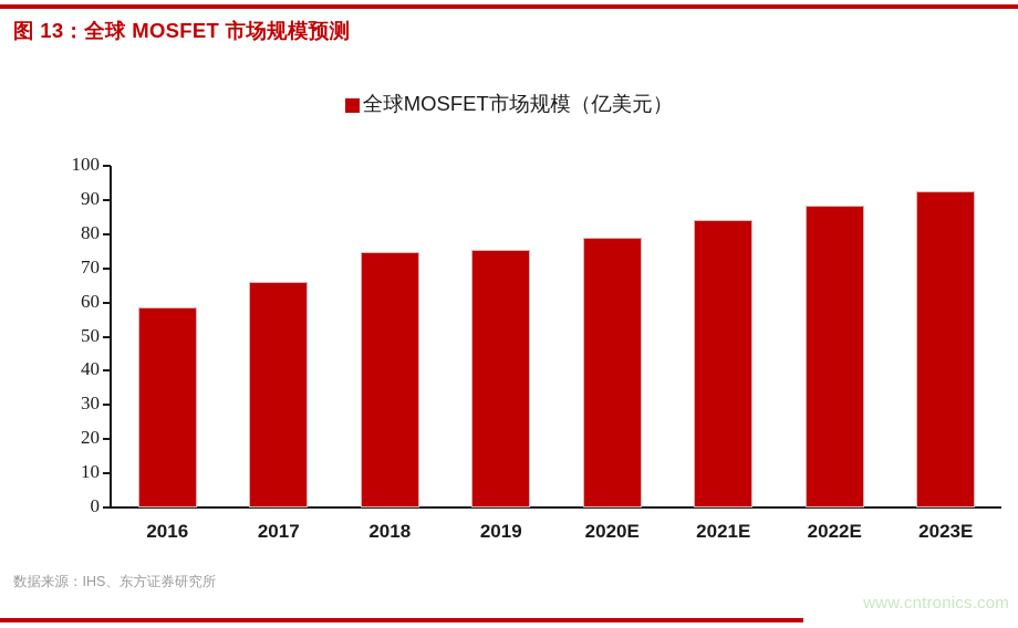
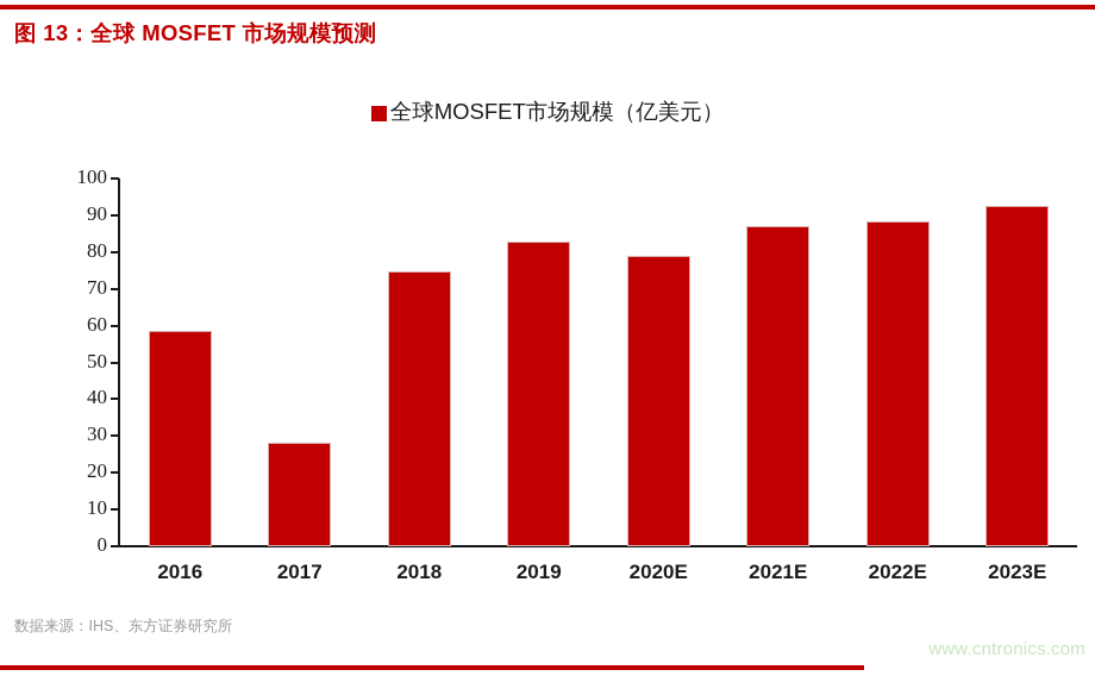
2017: 66 -> 28
2019: 76 -> 83
2021E: 84 -> 87
